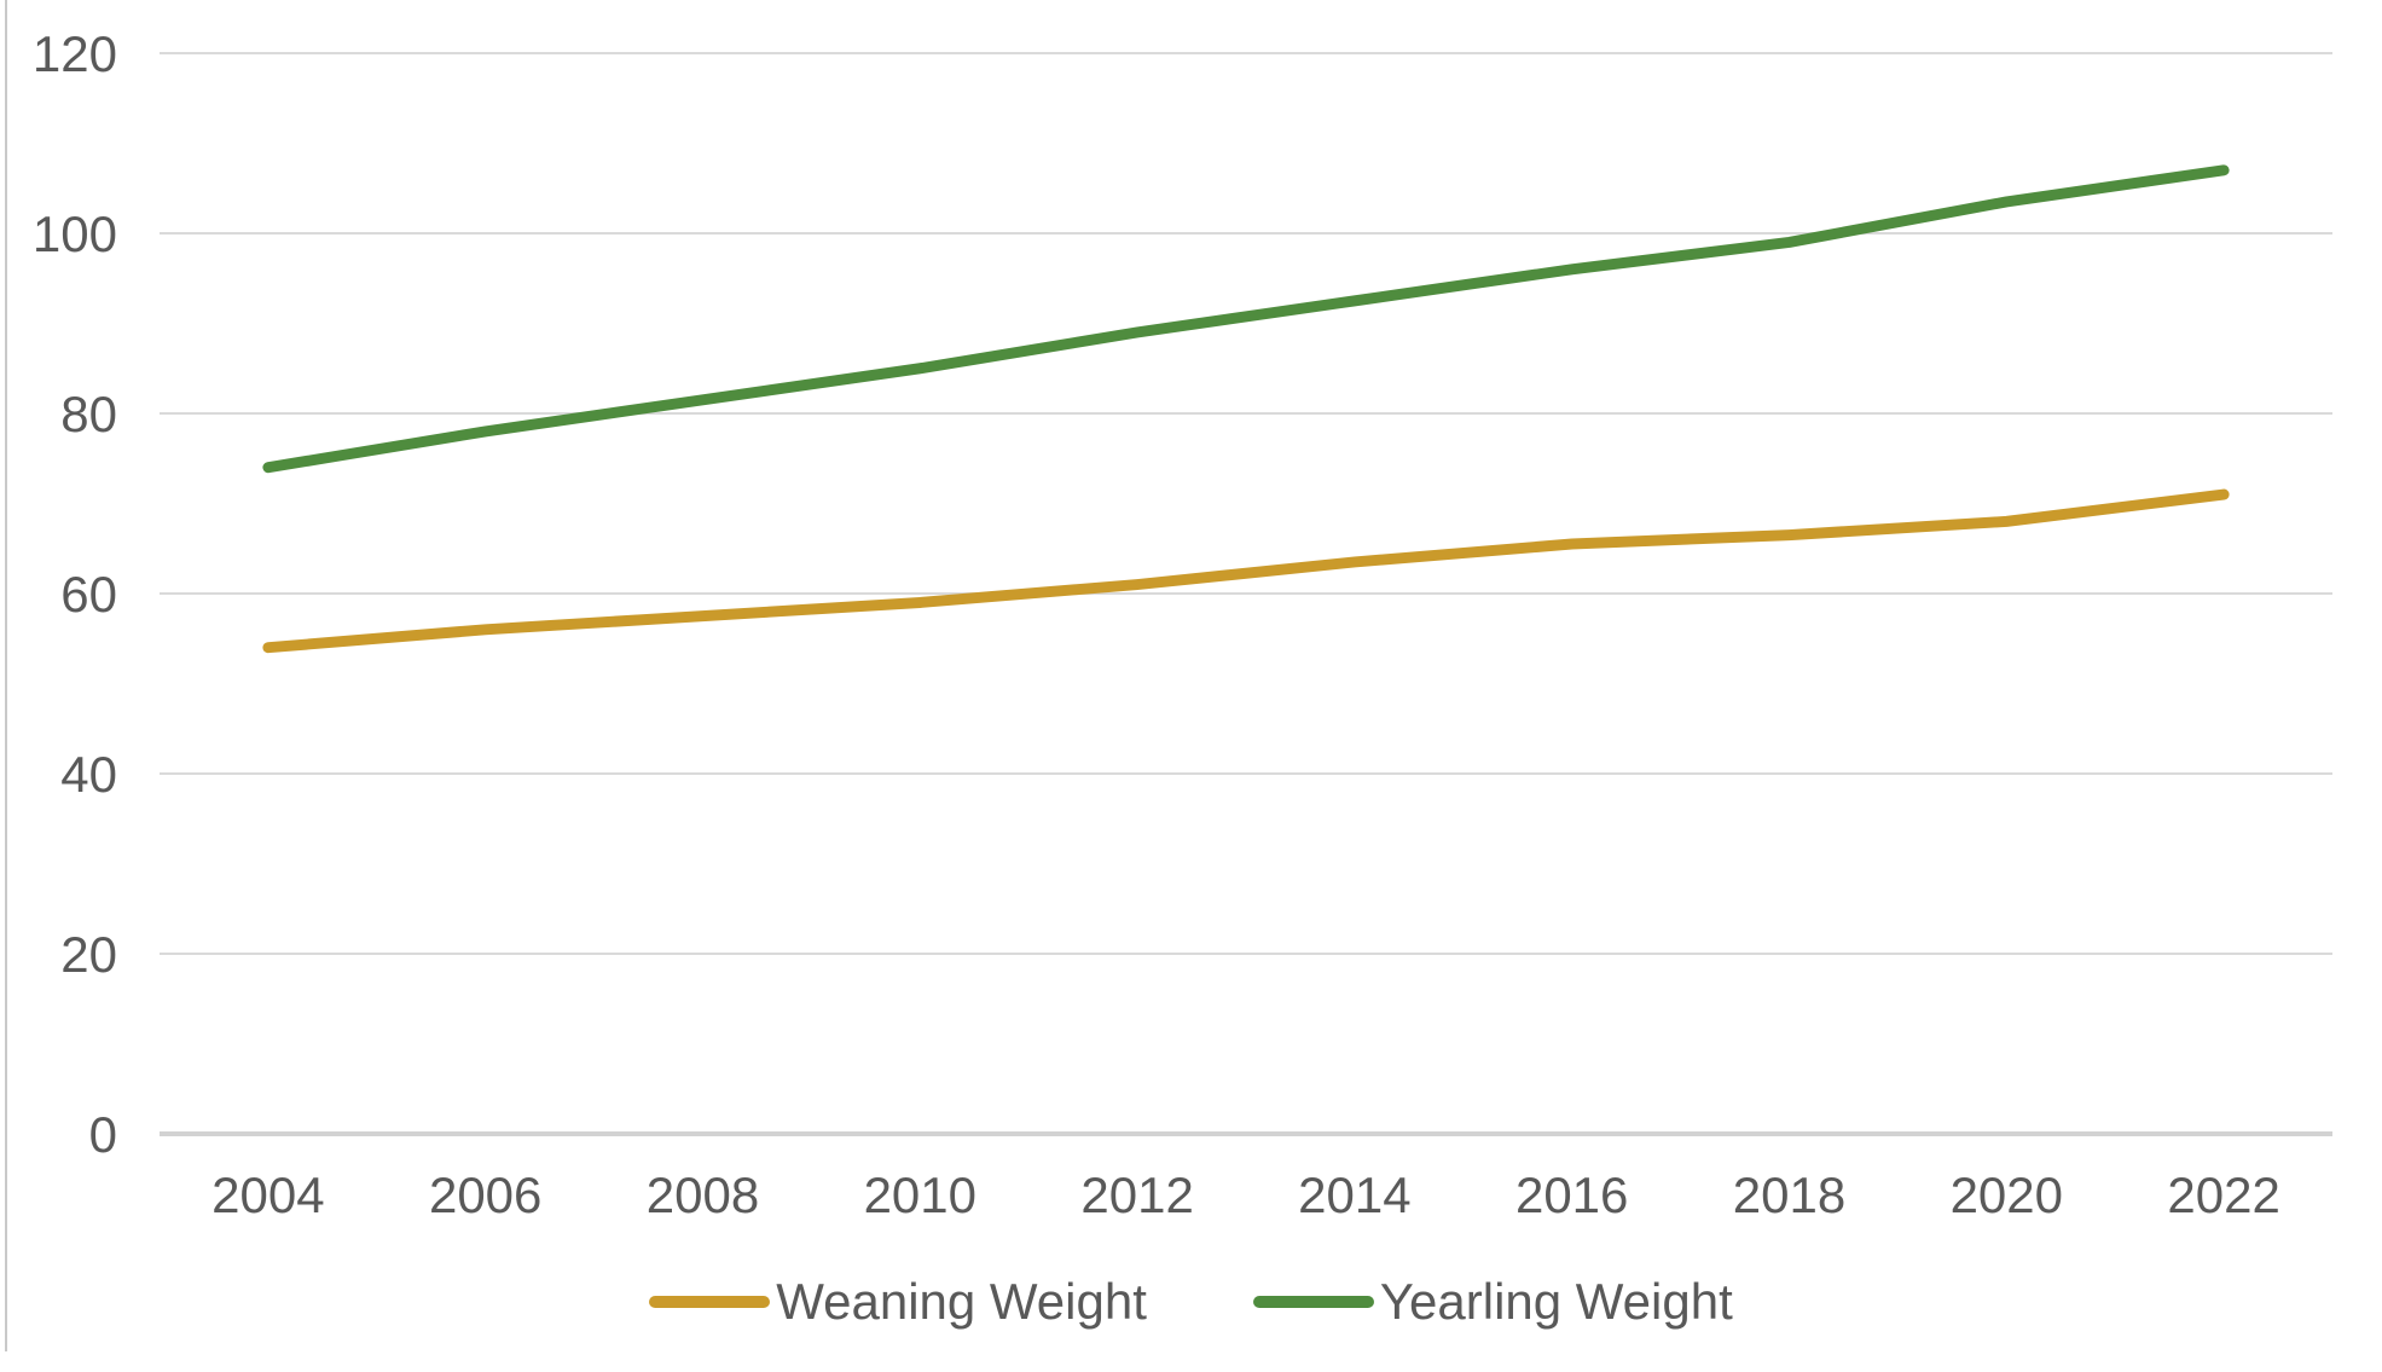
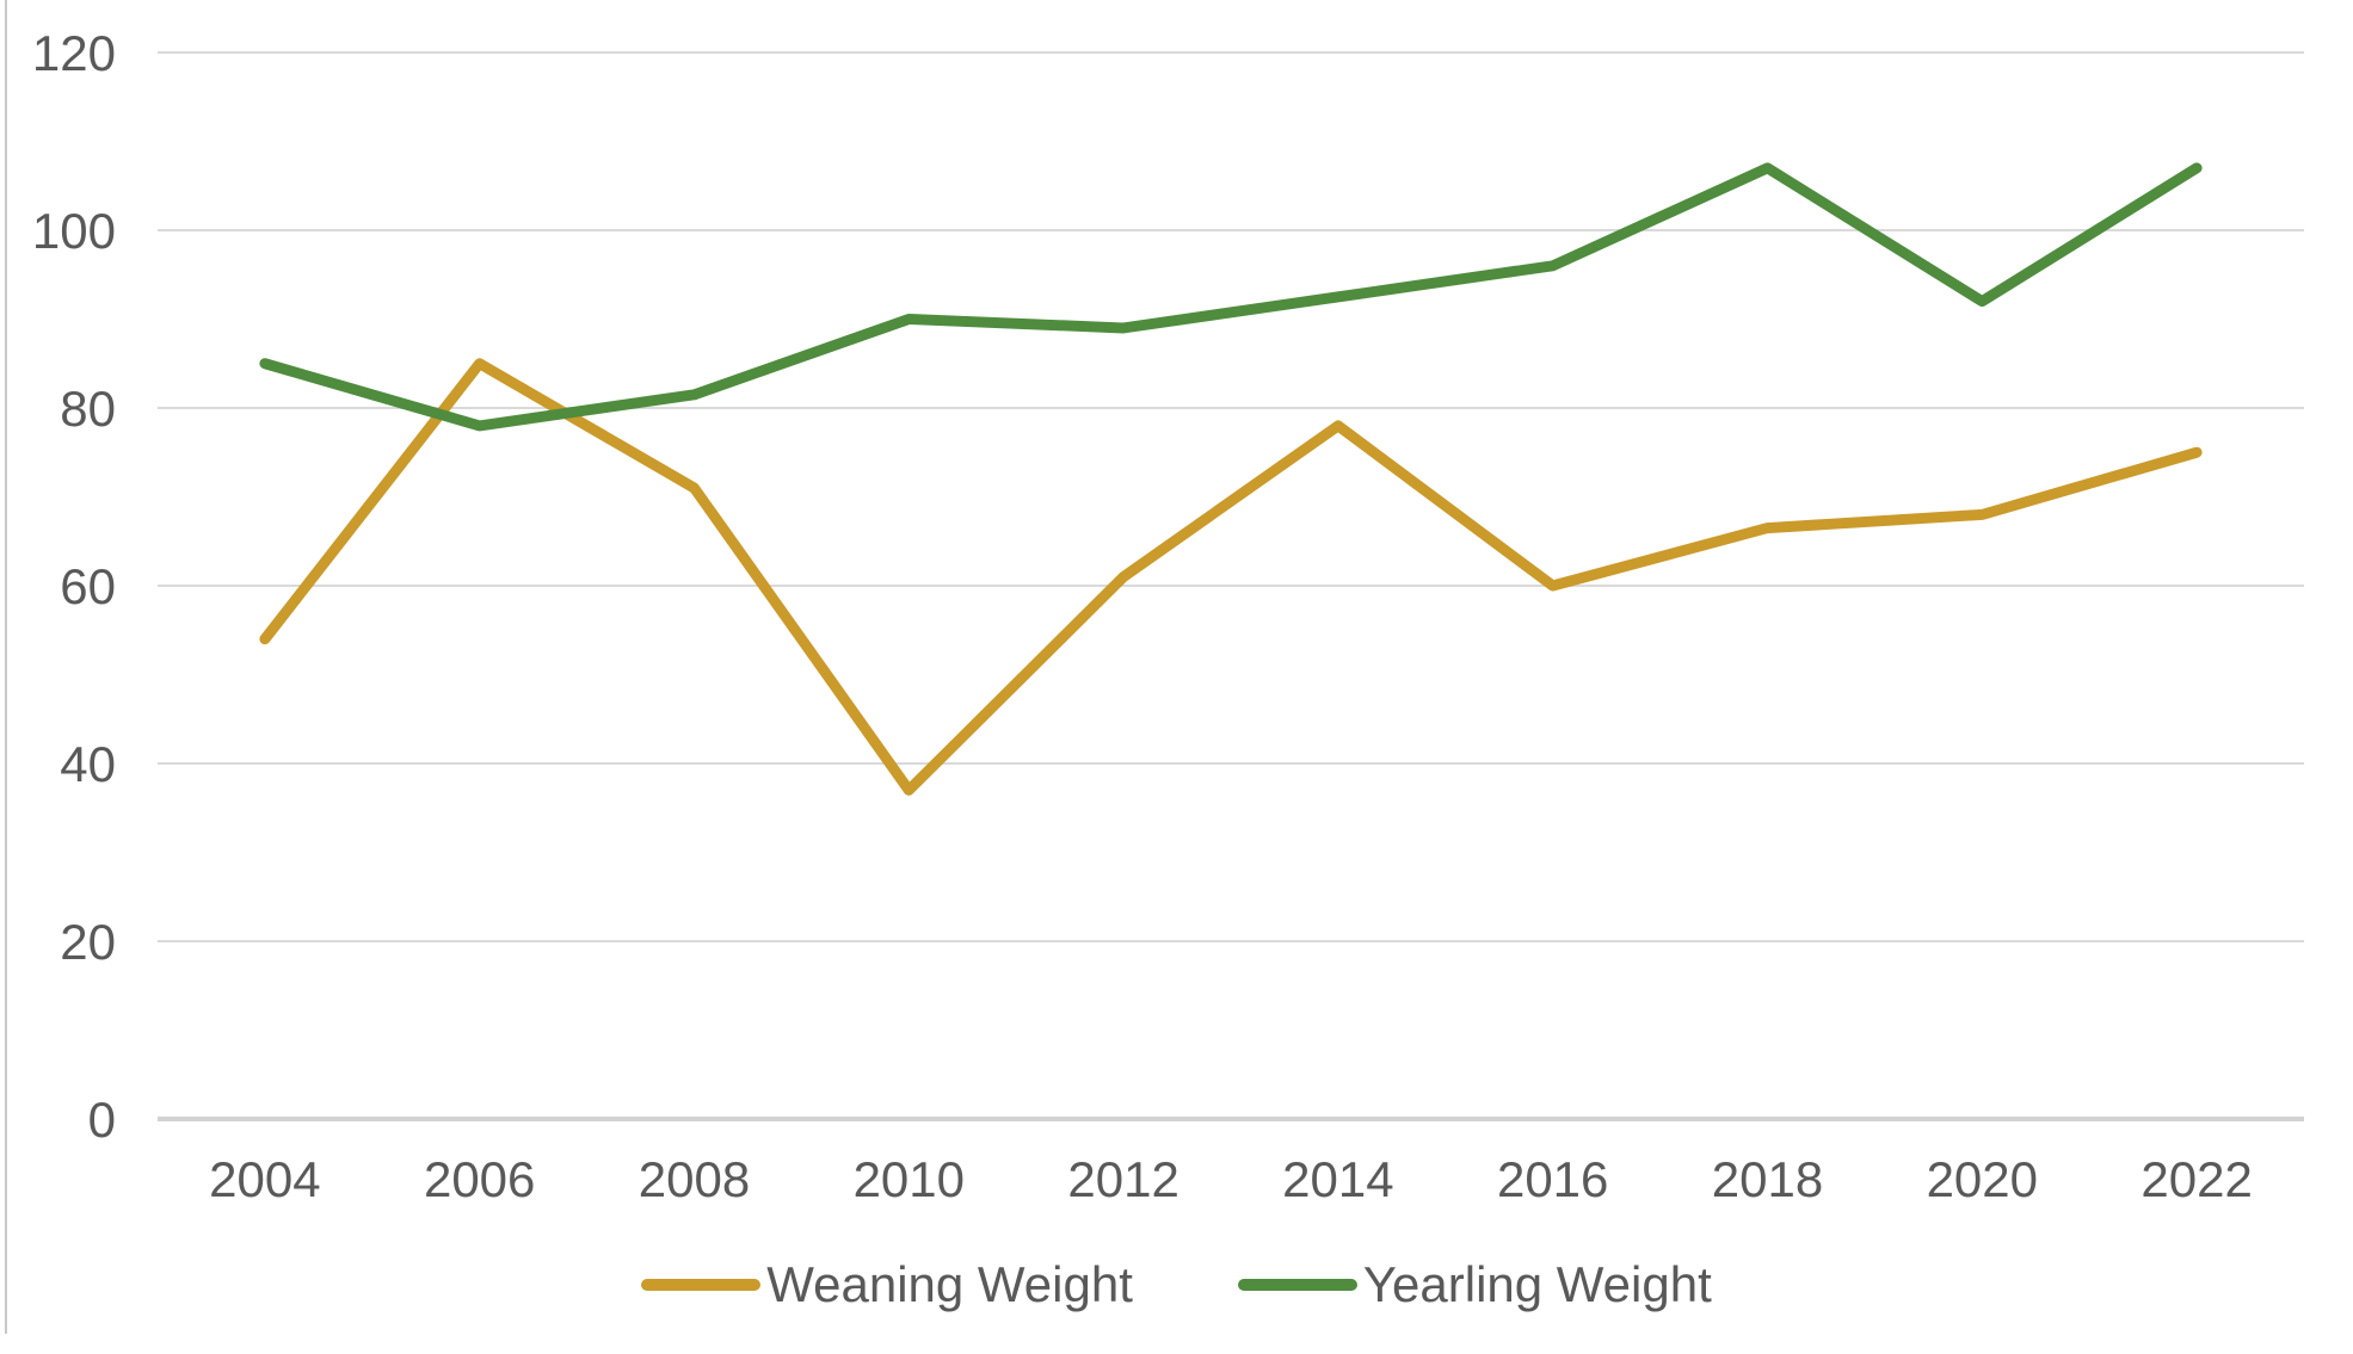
Yearling Weight/2004: 74 -> 85
Weaning Weight/2006: 56 -> 85
Weaning Weight/2008: 58 -> 71
Weaning Weight/2010: 59 -> 37
Yearling Weight/2010: 85 -> 90
Weaning Weight/2014: 64 -> 78
Weaning Weight/2016: 66 -> 60
Yearling Weight/2018: 99 -> 107
Yearling Weight/2020: 104 -> 92
Weaning Weight/2022: 71 -> 75
